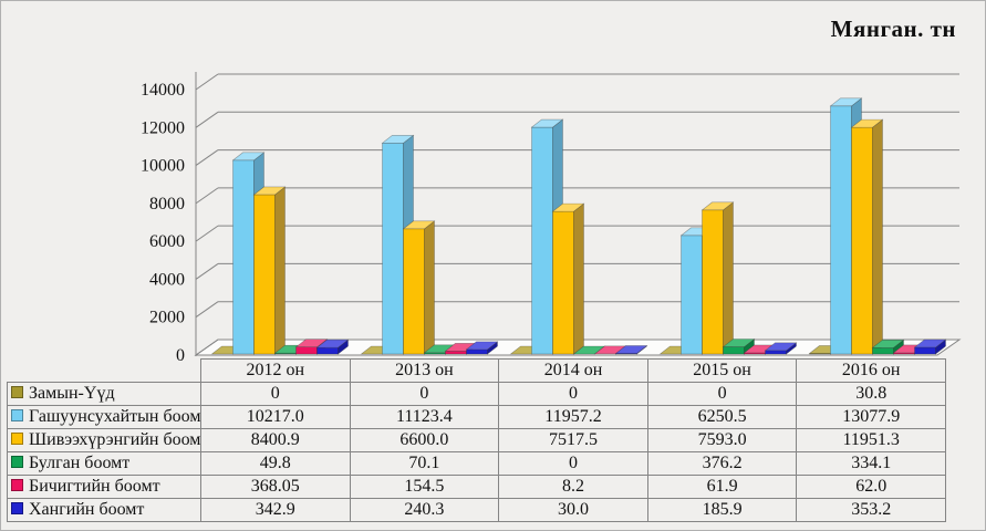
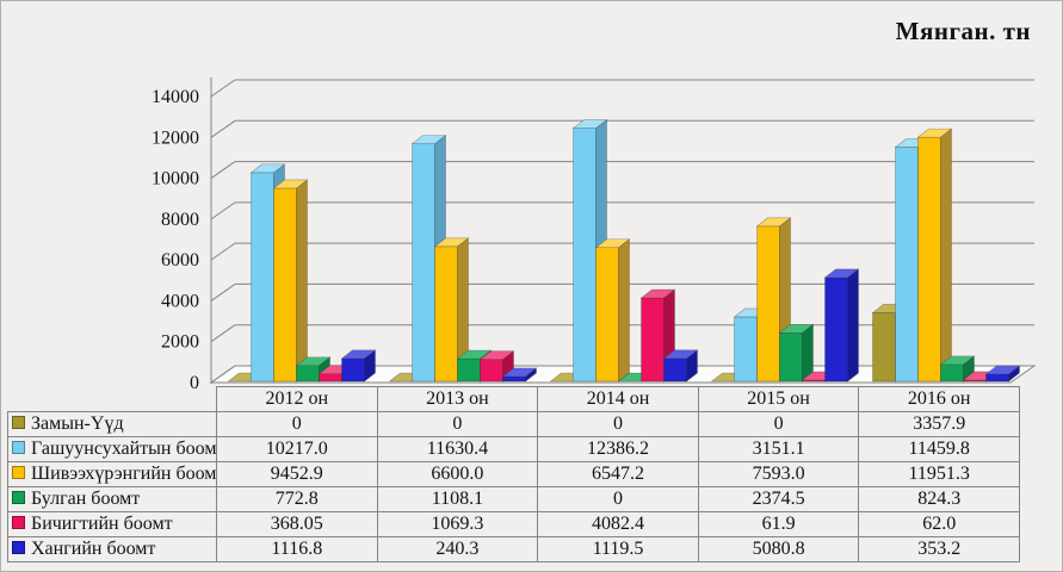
Шивээхүрэнгийн боомт/2012 он: 8400.9 -> 9452.9
Булган боомт/2012 он: 49.8 -> 772.8
Хангийн боомт/2012 он: 342.9 -> 1116.8
Гашуунсухайтын боомт/2013 он: 11123.4 -> 11630.4
Булган боомт/2013 он: 70.1 -> 1108.1
Бичигтийн боомт/2013 он: 154.5 -> 1069.3
Гашуунсухайтын боомт/2014 он: 11957.2 -> 12386.2
Шивээхүрэнгийн боомт/2014 он: 7517.5 -> 6547.2
Бичигтийн боомт/2014 он: 8.2 -> 4082.4
Хангийн боомт/2014 он: 30.0 -> 1119.5
Гашуунсухайтын боомт/2015 он: 6250.5 -> 3151.1
Булган боомт/2015 он: 376.2 -> 2374.5
Хангийн боомт/2015 он: 185.9 -> 5080.8
Замын-Үүд/2016 он: 30.8 -> 3357.9
Гашуунсухайтын боомт/2016 он: 13077.9 -> 11459.8
Булган боомт/2016 он: 334.1 -> 824.3
